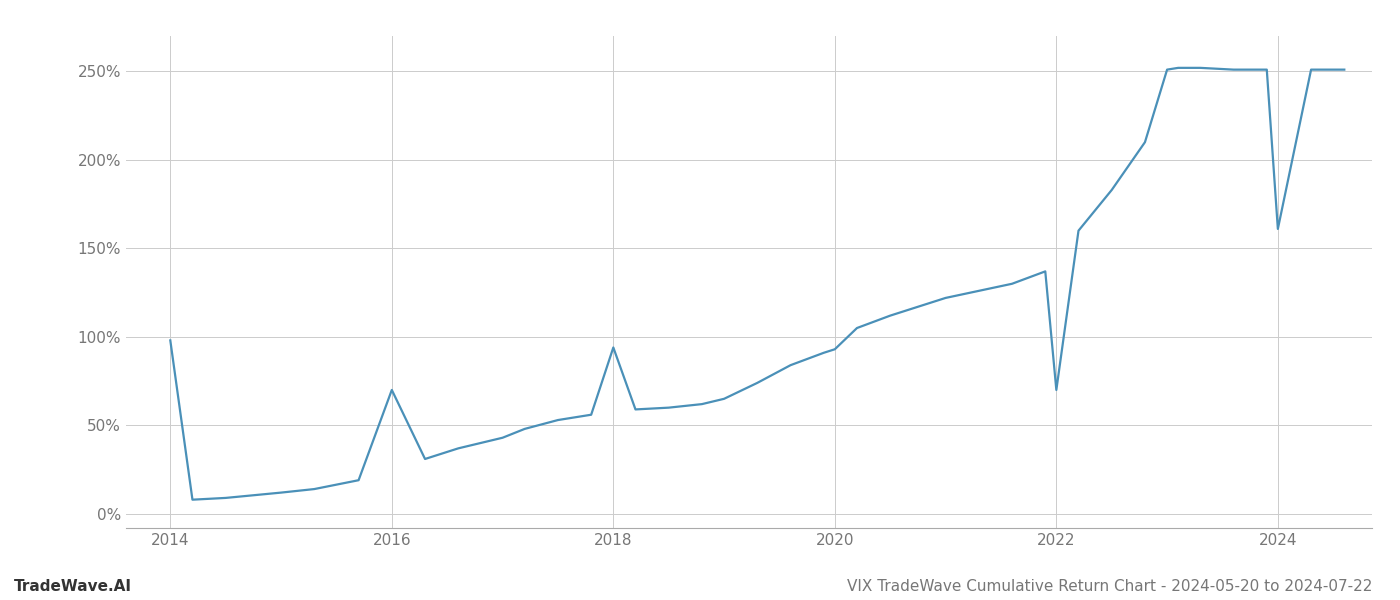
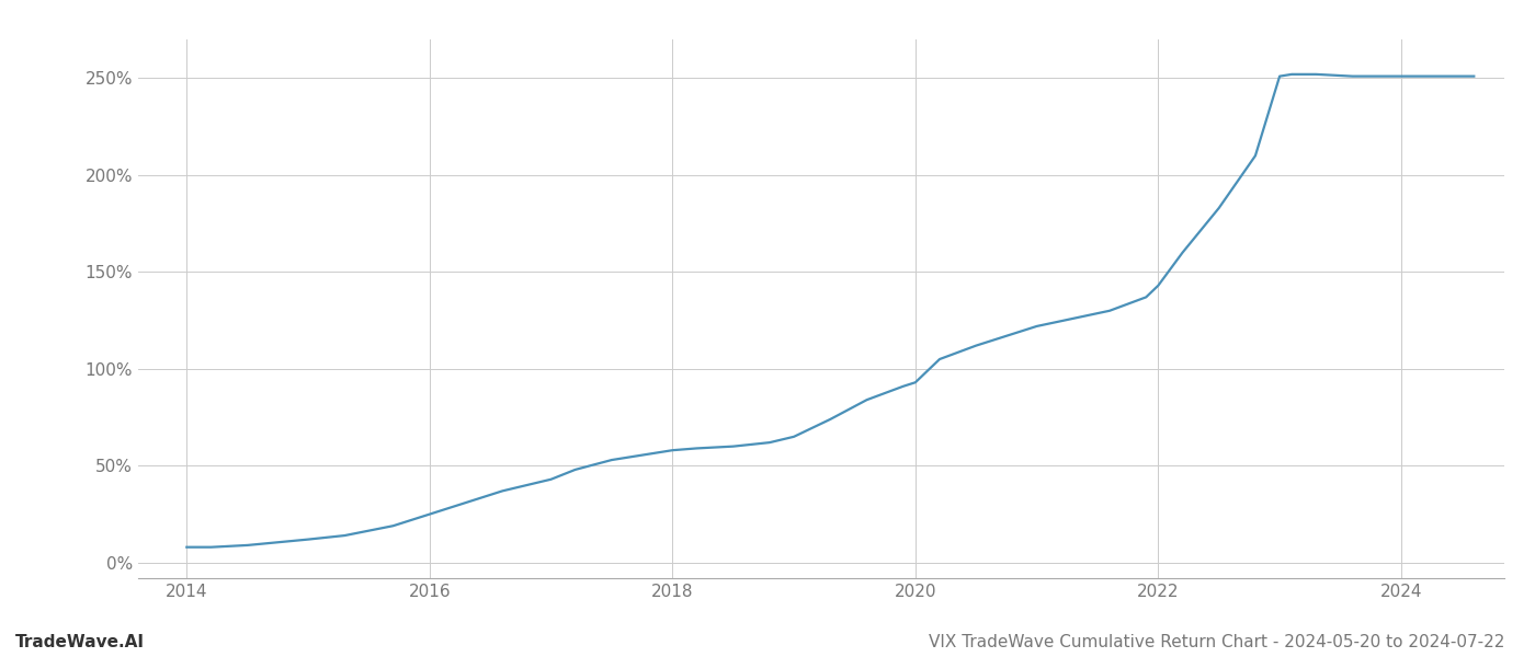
2014: 98% -> 8%
2016: 70% -> 25%
2018: 94% -> 58%
2022: 70% -> 143%
2024: 161% -> 251%
